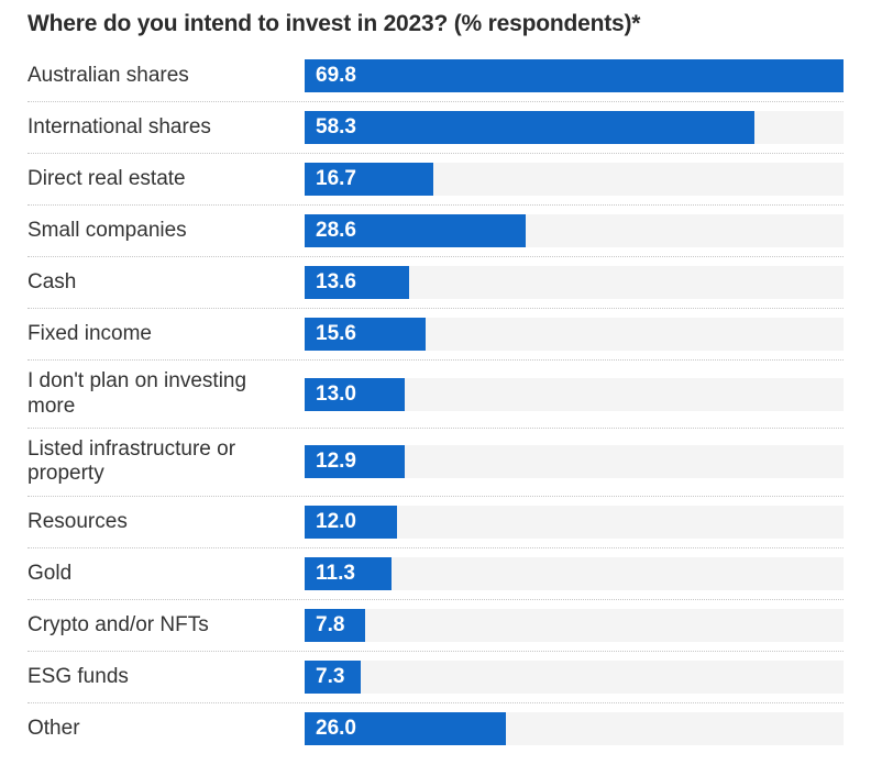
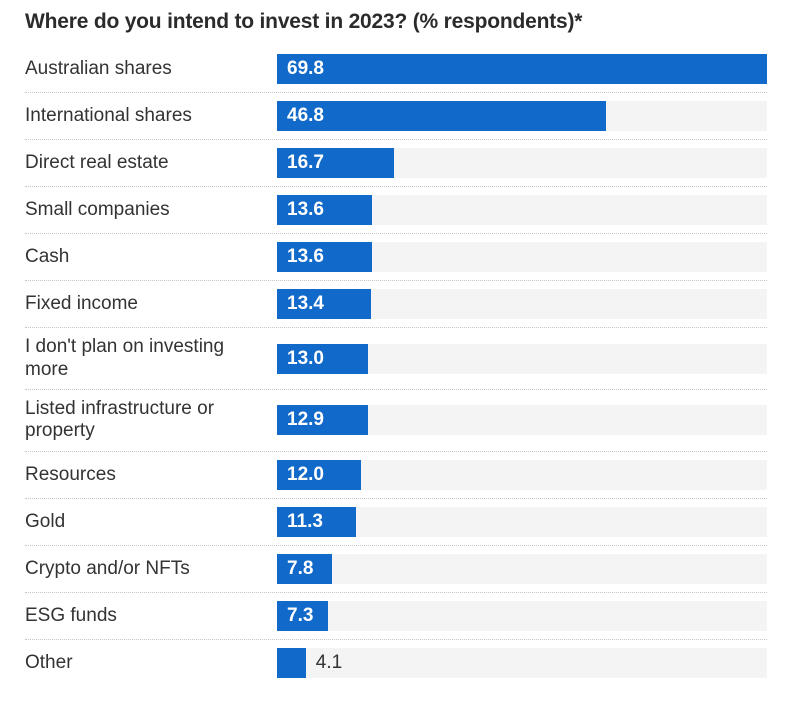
International shares: 58.3 -> 46.8
Small companies: 28.6 -> 13.6
Fixed income: 15.6 -> 13.4
Other: 26.0 -> 4.1
